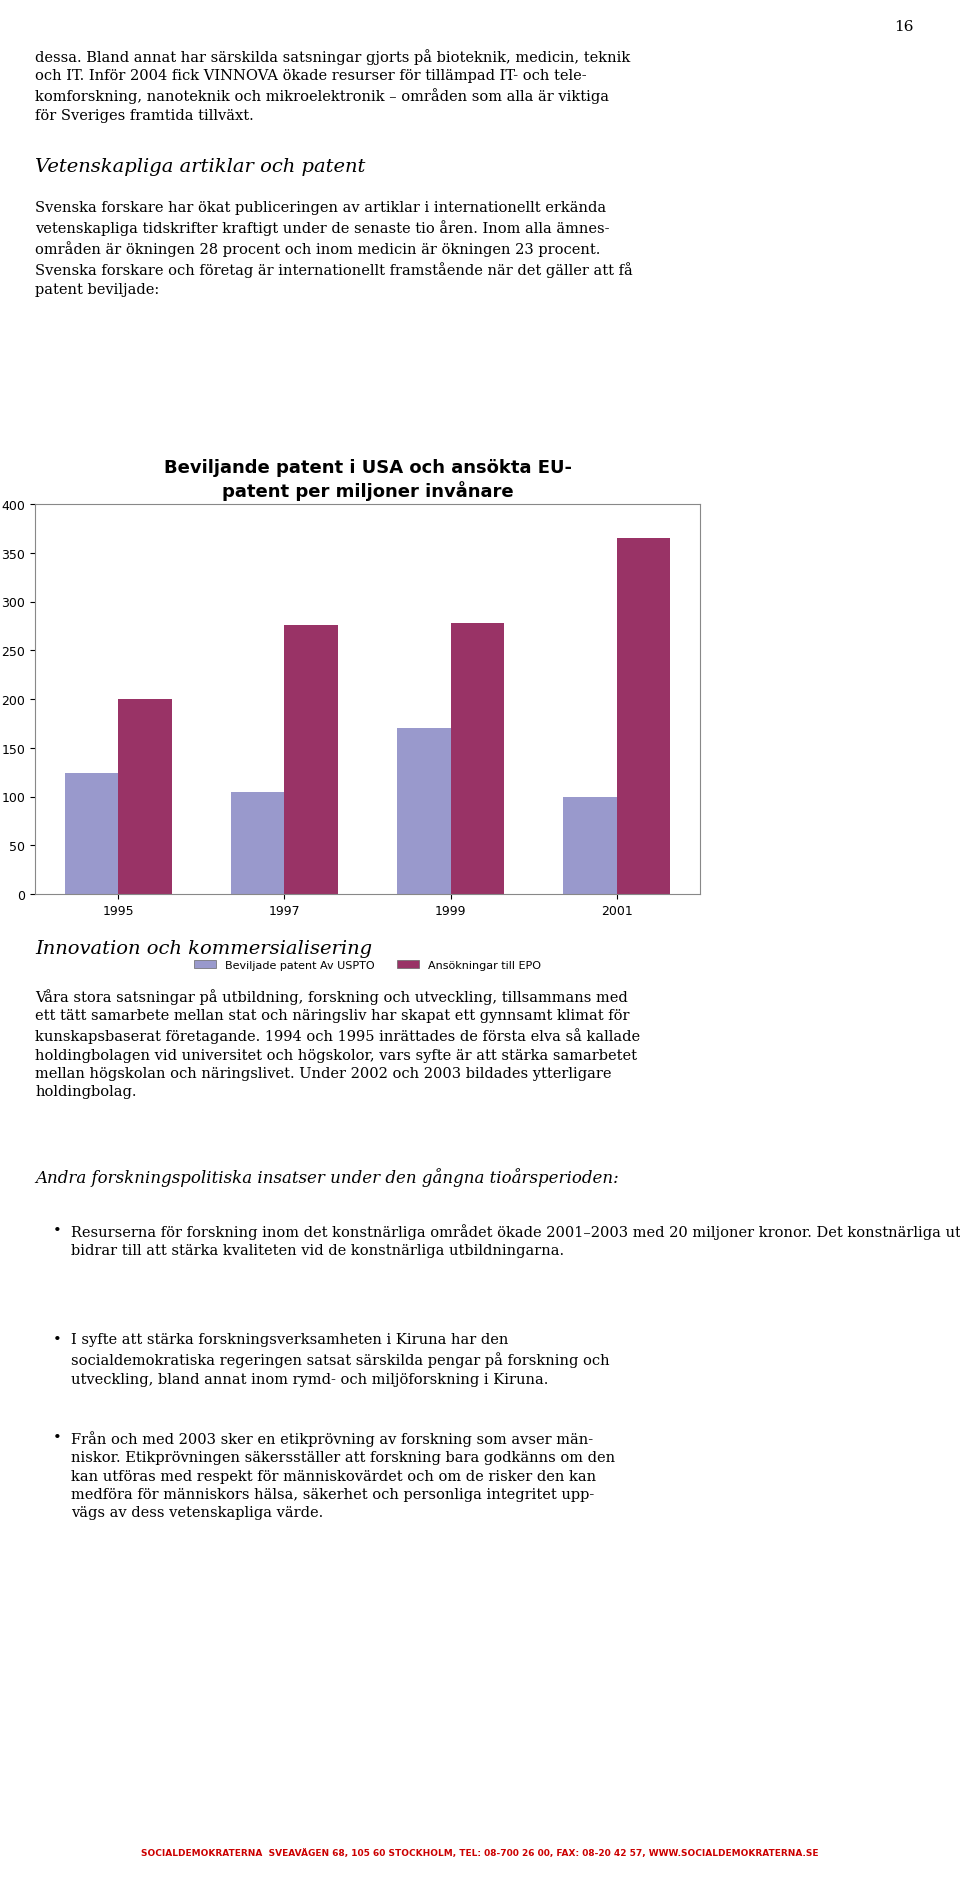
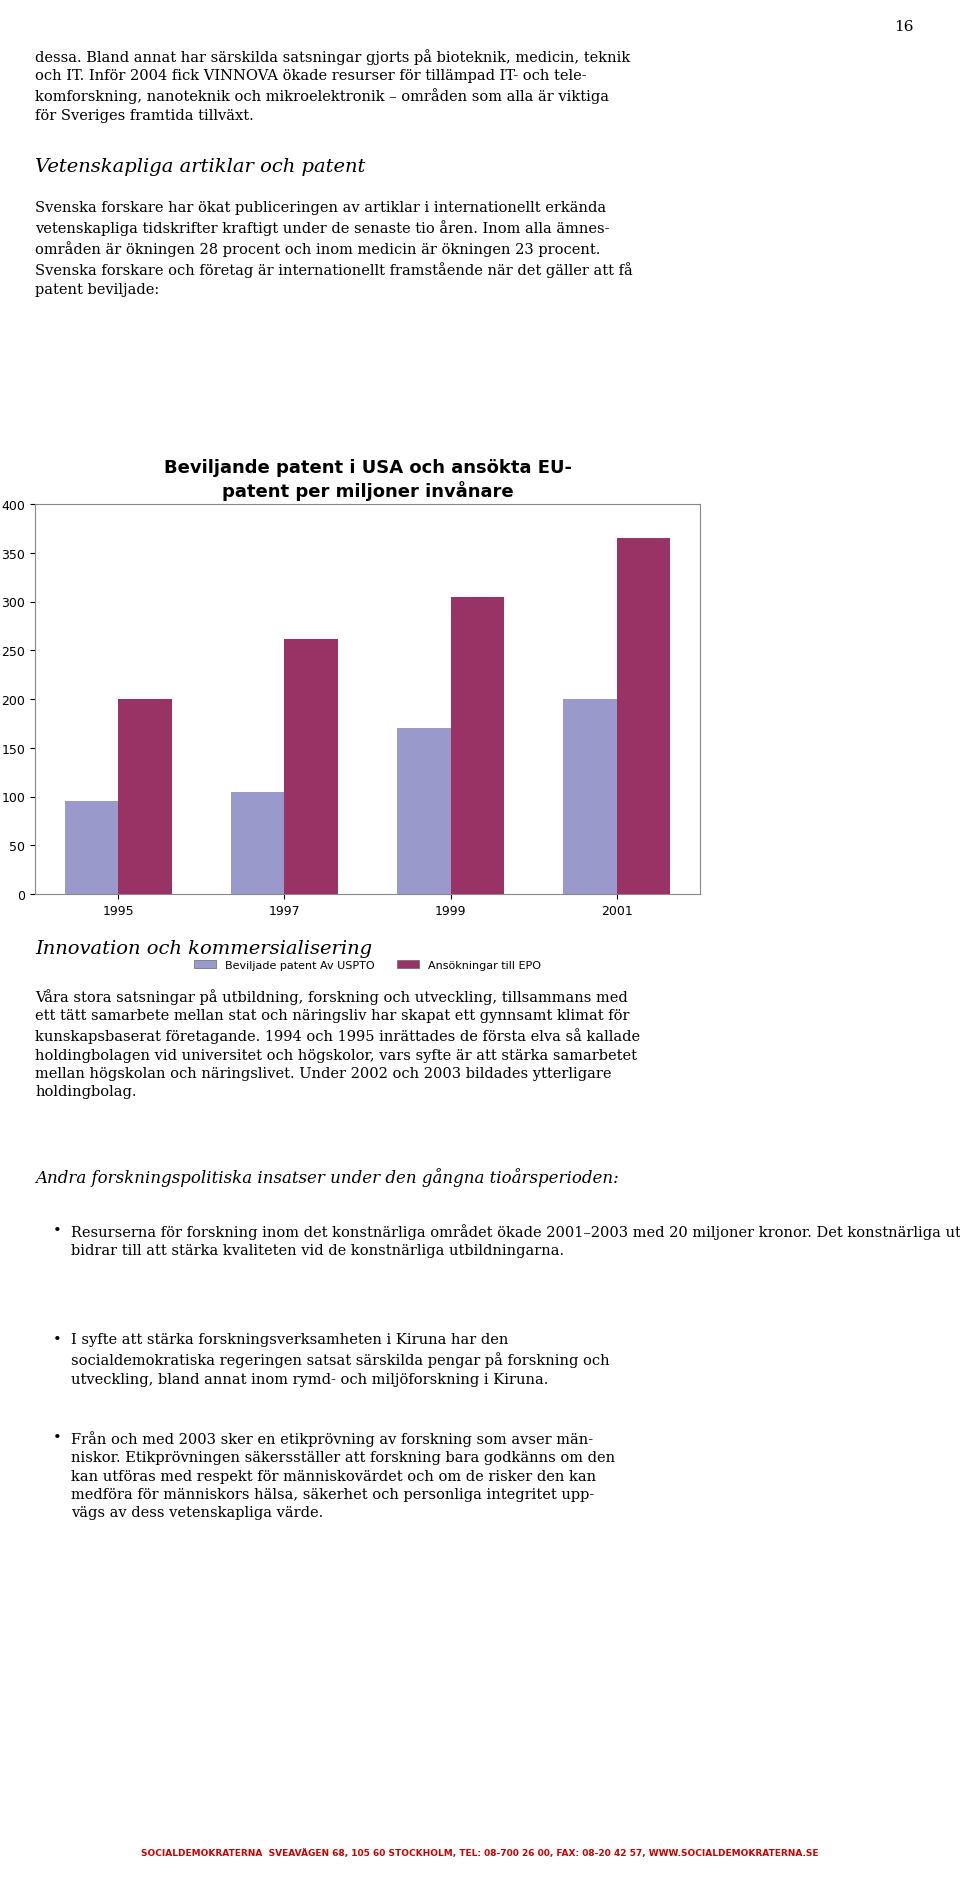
Beviljade patent Av USPTO/1995: 124 -> 95
Ansökningar till EPO/1997: 276 -> 262
Ansökningar till EPO/1999: 278 -> 305
Beviljade patent Av USPTO/2001: 100 -> 200
